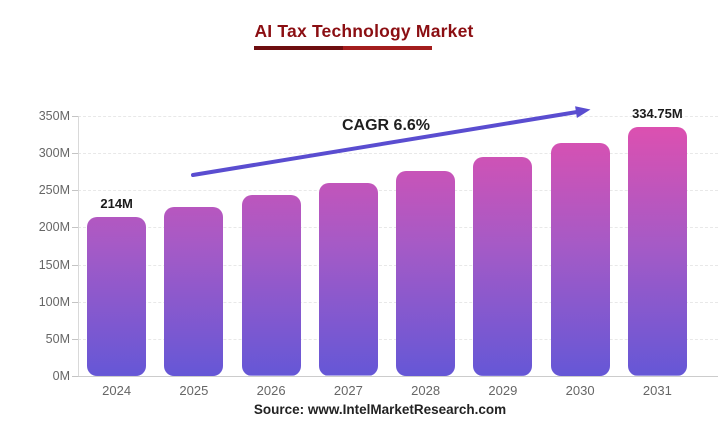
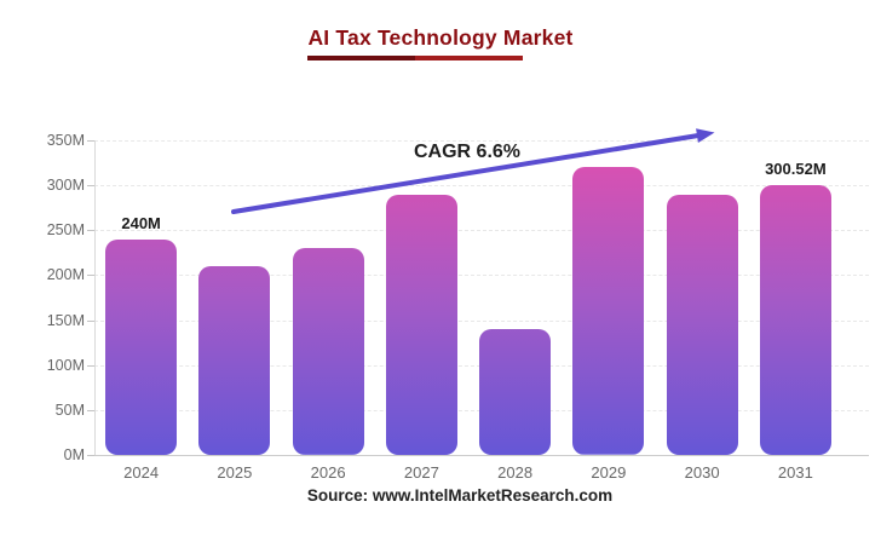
2024: 214M -> 240M
2025: 230M -> 210M
2026: 240M -> 230M
2027: 260M -> 290M
2028: 280M -> 140M
2029: 290M -> 320M
2030: 310M -> 290M
2031: 334.75M -> 300.52M
